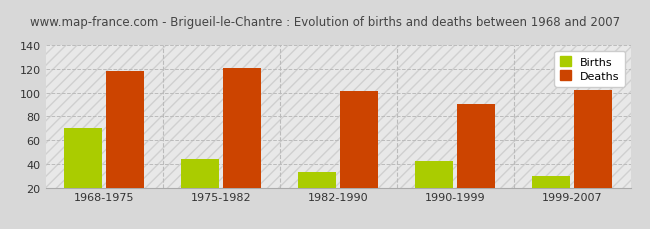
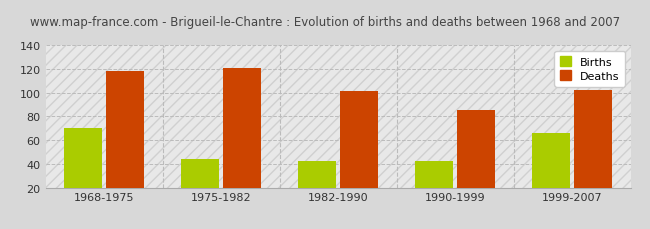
Births/1982-1990: 33 -> 42
Deaths/1990-1999: 90 -> 85
Births/1999-2007: 30 -> 66
